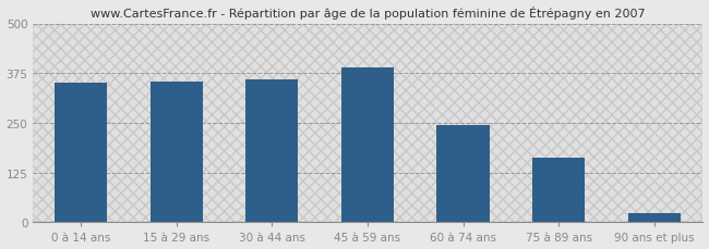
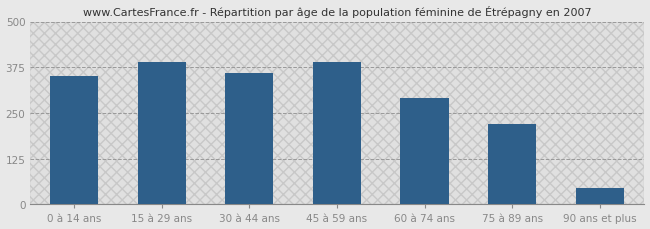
15 à 29 ans: 355 -> 390
60 à 74 ans: 245 -> 290
75 à 89 ans: 162 -> 220
90 ans et plus: 22 -> 45
